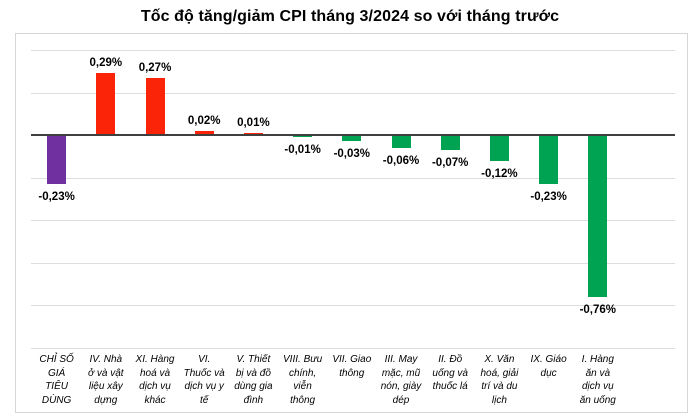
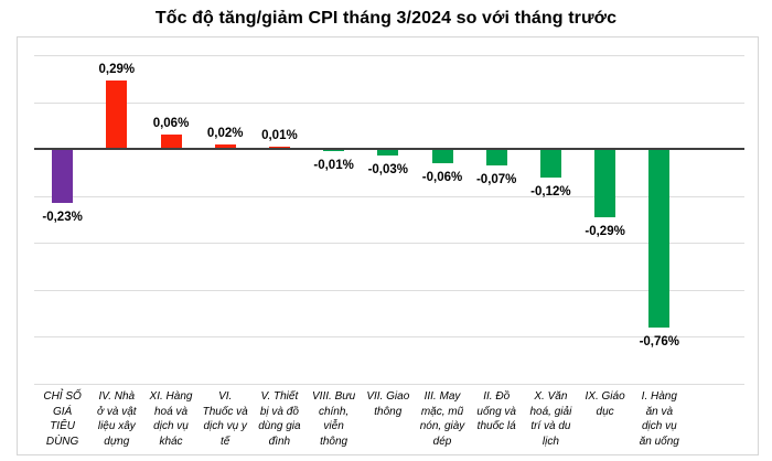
XI. Hàng hoá và dịch vụ khác: 0,27% -> 0,06%
IX. Giáo dục: -0,23% -> -0,29%
